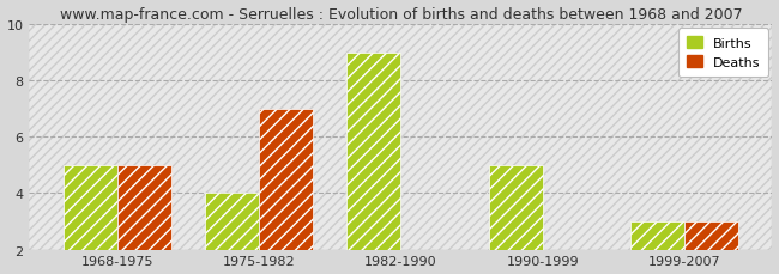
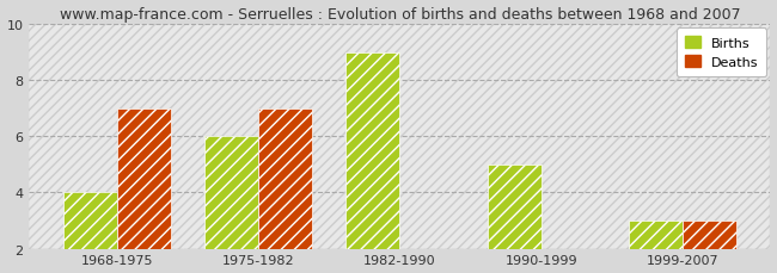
Births/1968-1975: 5 -> 4
Deaths/1968-1975: 5 -> 7
Births/1975-1982: 4 -> 6
